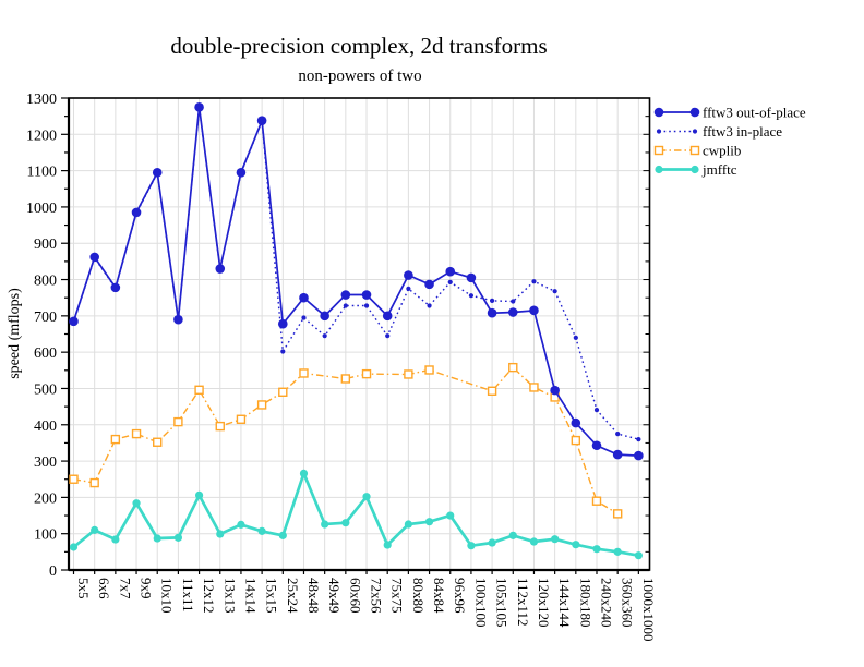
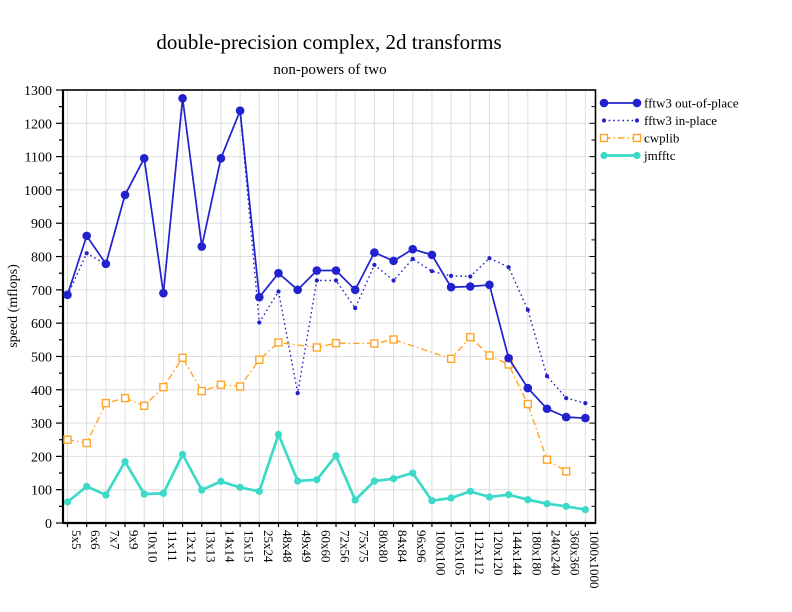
fftw3 in-place/6x6: 860 -> 810
cwplib/15x15: 460 -> 410
fftw3 in-place/49x49: 640 -> 390
